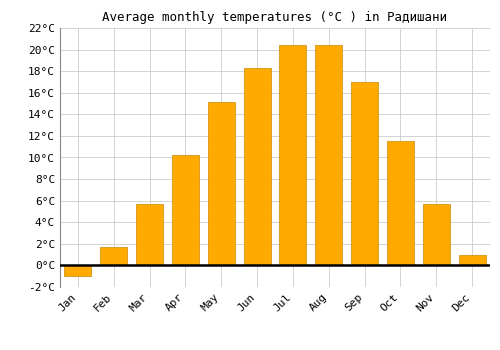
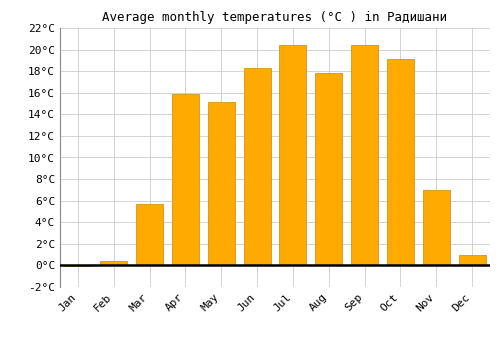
Jan: -1.0°C -> -0.1°C
Feb: 1.7°C -> 0.4°C
Apr: 10.2°C -> 15.9°C
Aug: 20.4°C -> 17.8°C
Sep: 17.0°C -> 20.4°C
Oct: 11.5°C -> 19.1°C
Nov: 5.7°C -> 7.0°C
